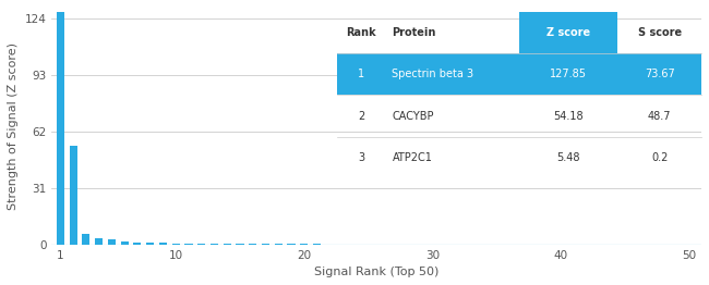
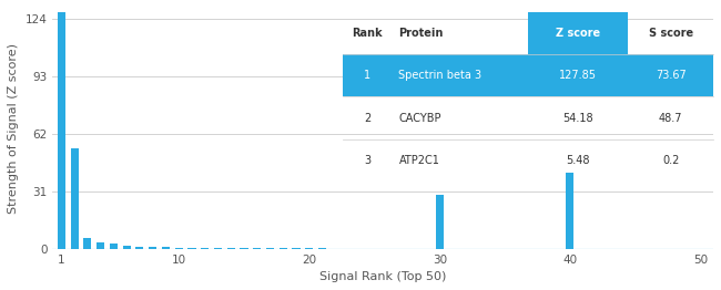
30: 0 -> 29
40: 0 -> 41
